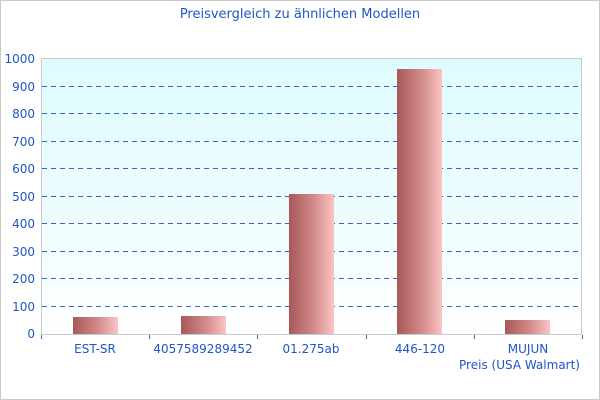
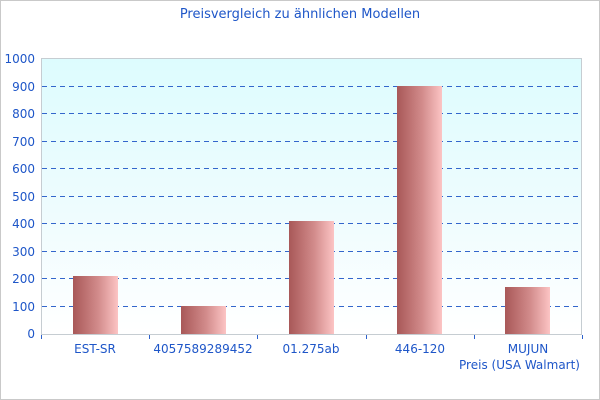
EST-SR: 60 -> 210
4057589289452: 60 -> 100
01.275ab: 510 -> 410
446-120: 960 -> 900
MUJUN: 50 -> 170
